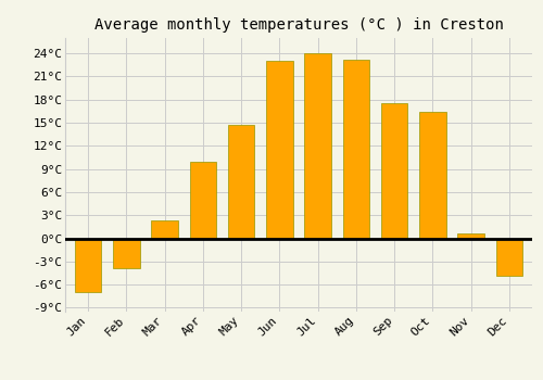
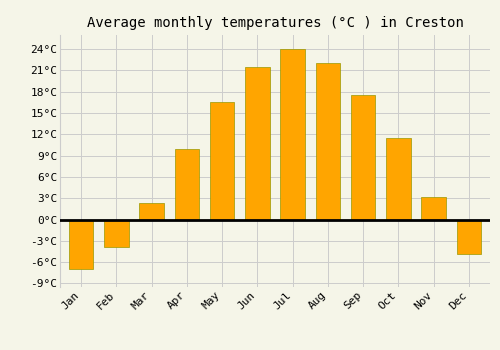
May: 14.8°C -> 16.5°C
Jun: 23.0°C -> 21.5°C
Aug: 23.2°C -> 22.0°C
Oct: 16.4°C -> 11.5°C
Nov: 0.6°C -> 3.2°C
